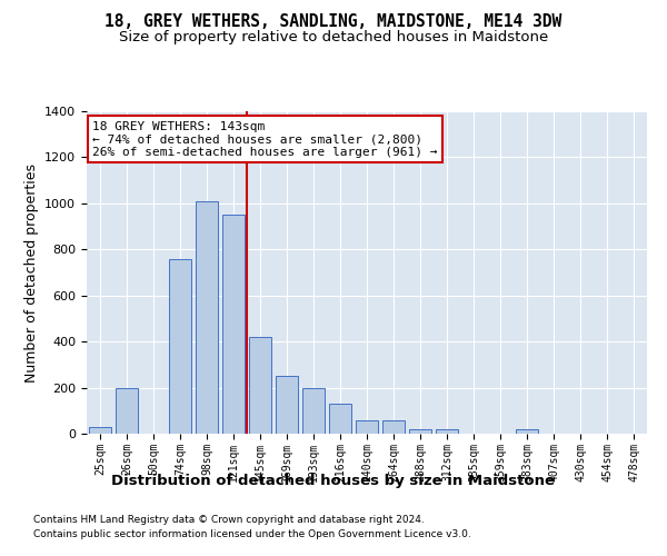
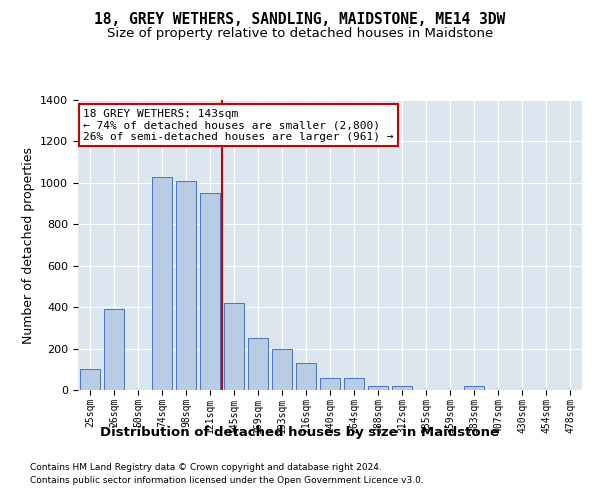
25sqm: 30 -> 100
26sqm: 200 -> 390
74sqm: 760 -> 1030
